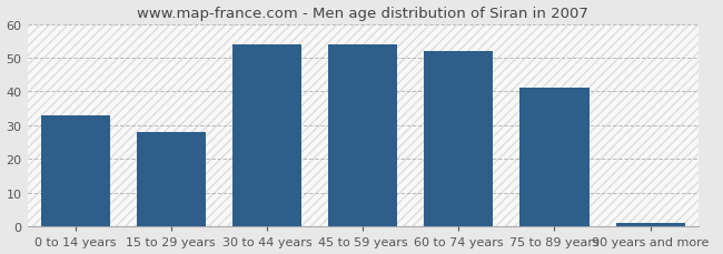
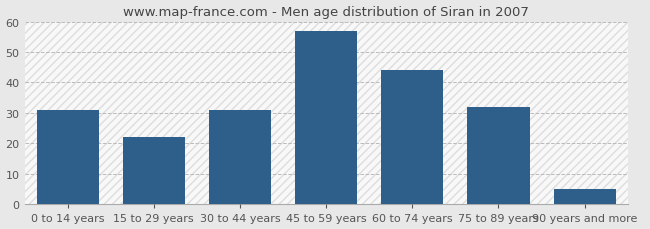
0 to 14 years: 33 -> 31
15 to 29 years: 28 -> 22
30 to 44 years: 54 -> 31
45 to 59 years: 54 -> 57
60 to 74 years: 52 -> 44
75 to 89 years: 41 -> 32
90 years and more: 1 -> 5
